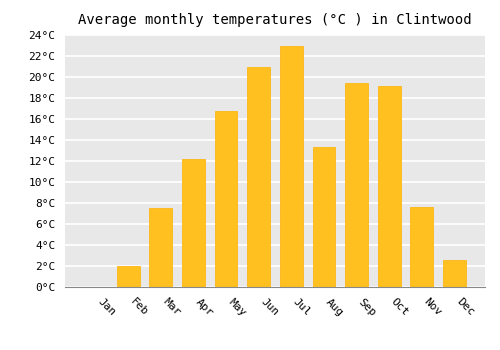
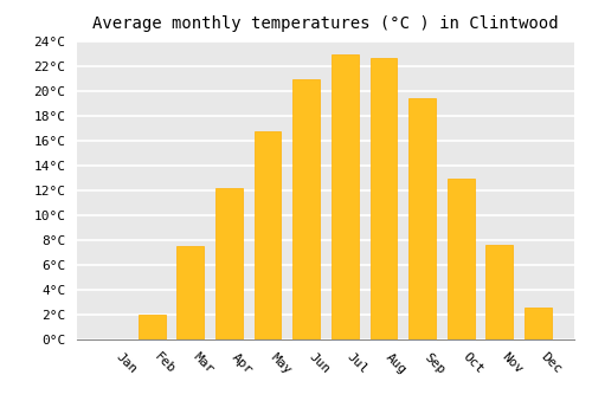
Aug: 13.3°C -> 22.7°C
Oct: 19.1°C -> 13.0°C
